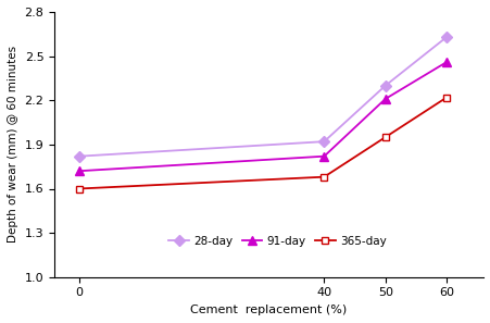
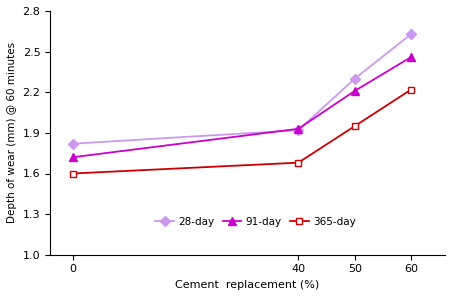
91-day/40: 1.82 -> 1.93
